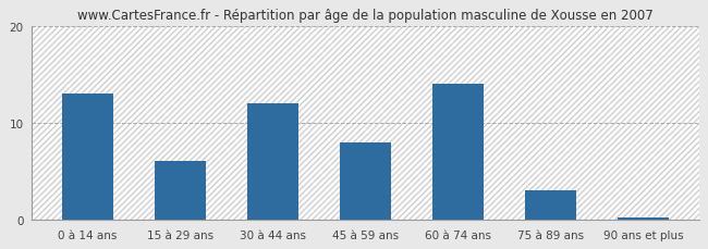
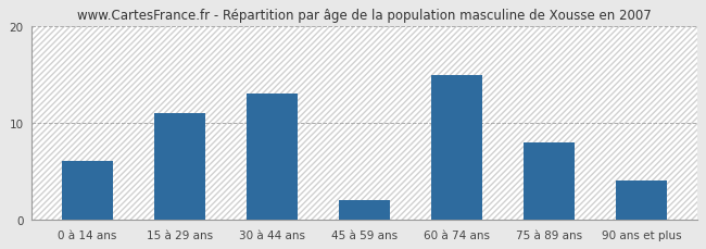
0 à 14 ans: 13.0 -> 6.0
15 à 29 ans: 6.0 -> 11.0
30 à 44 ans: 12.0 -> 13.0
45 à 59 ans: 8.0 -> 2.0
60 à 74 ans: 14.0 -> 15.0
75 à 89 ans: 3.0 -> 8.0
90 ans et plus: 0.2 -> 4.0
